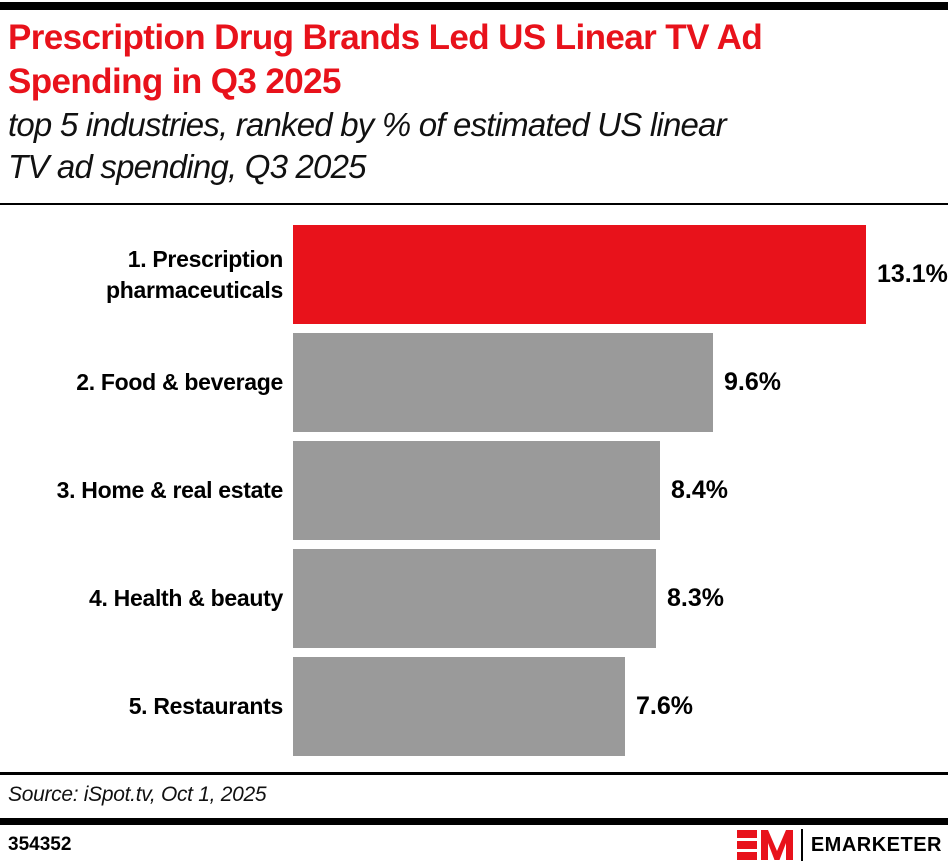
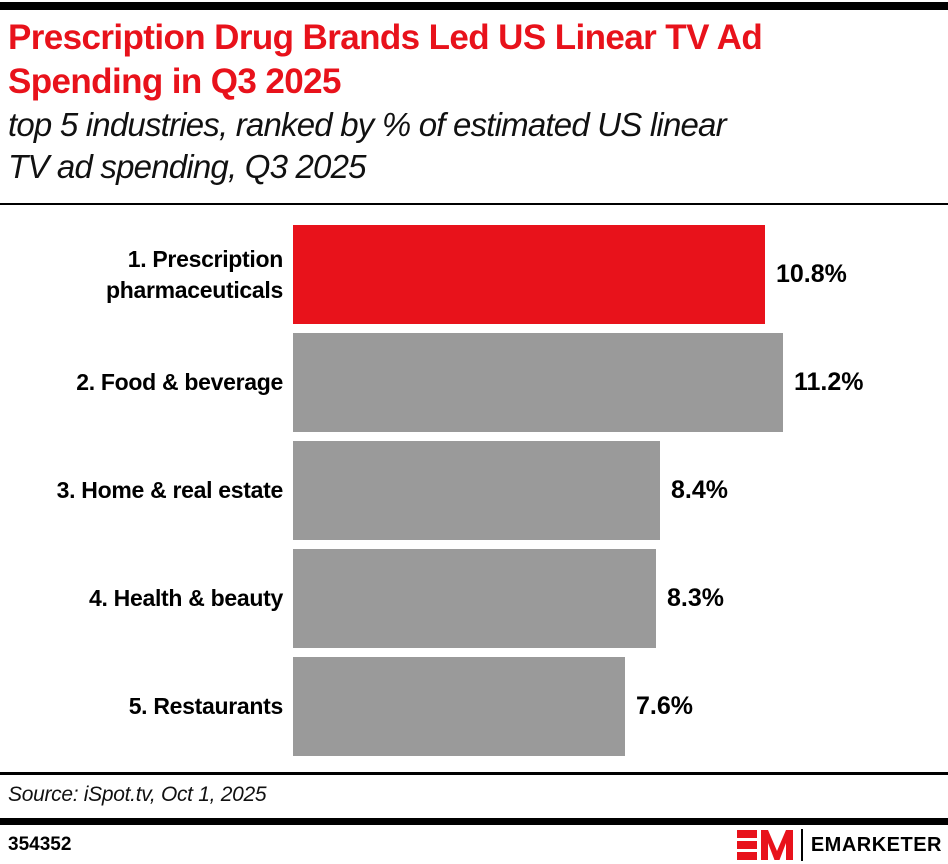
1. Prescription pharmaceuticals: 13.1% -> 10.8%
2. Food & beverage: 9.6% -> 11.2%
